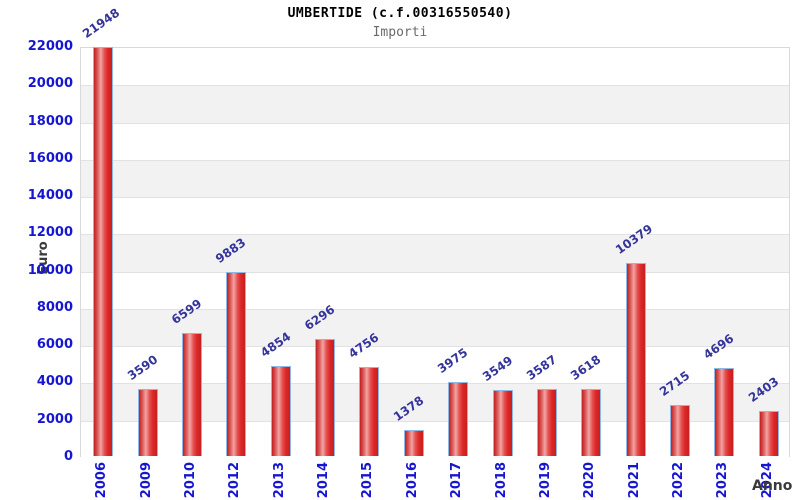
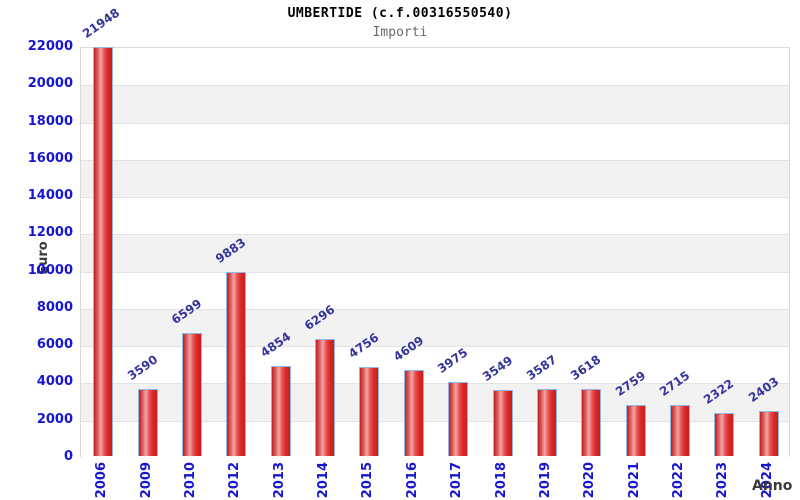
2016: 1378 -> 4609
2021: 10379 -> 2759
2023: 4696 -> 2322
